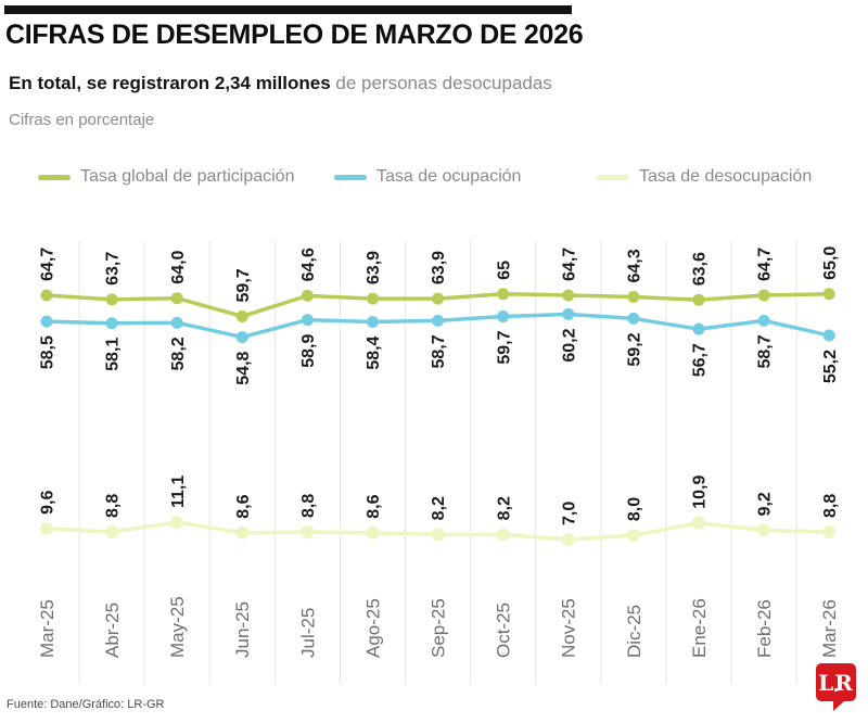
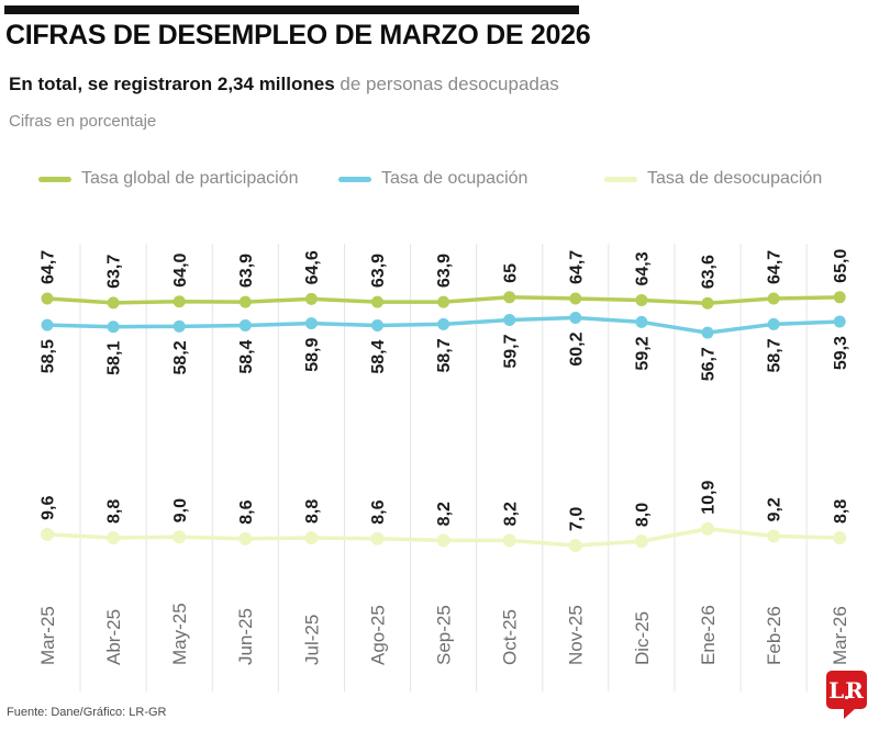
Tasa de desocupación/May-25: 11,1 -> 9,0
Tasa global de participación/Jun-25: 59,7 -> 63,9
Tasa de ocupación/Jun-25: 54,8 -> 58,4
Tasa de ocupación/Mar-26: 55,2 -> 59,3
